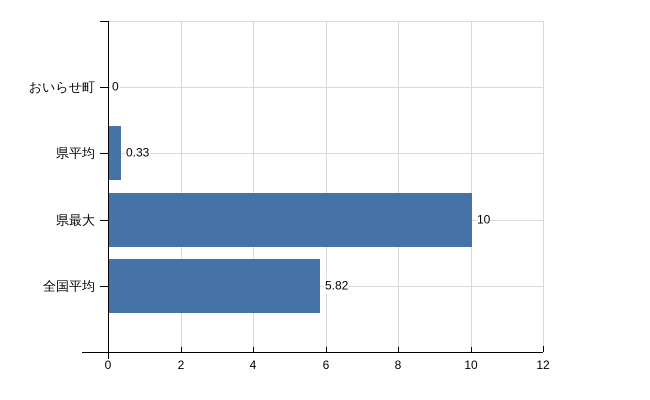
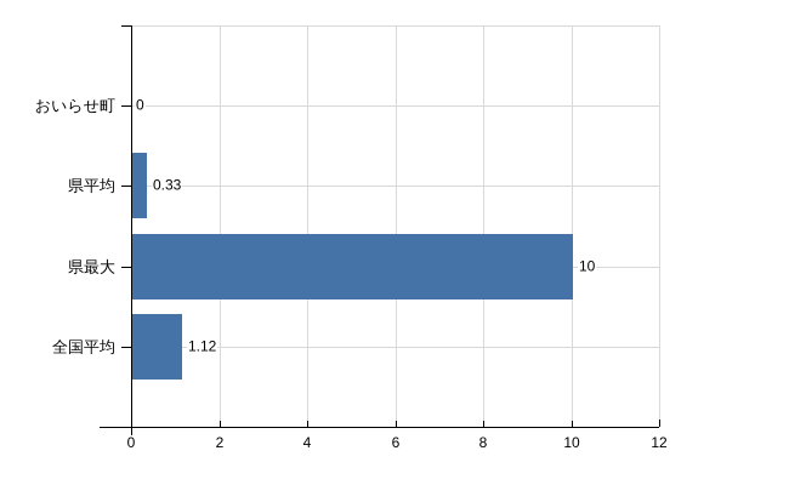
全国平均: 5.82 -> 1.12
